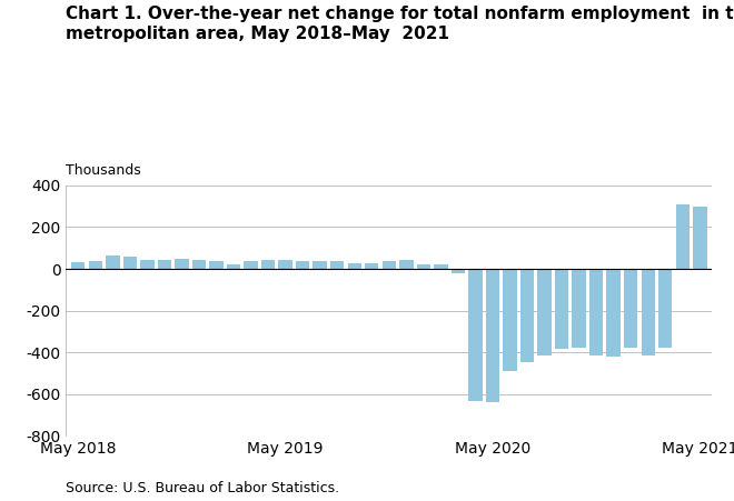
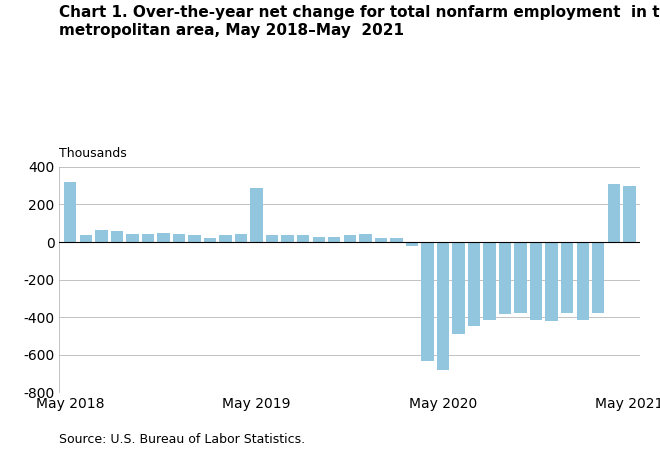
May 2018: 30 -> 320
May 2019: 40 -> 290
May 2020: -640 -> -680
